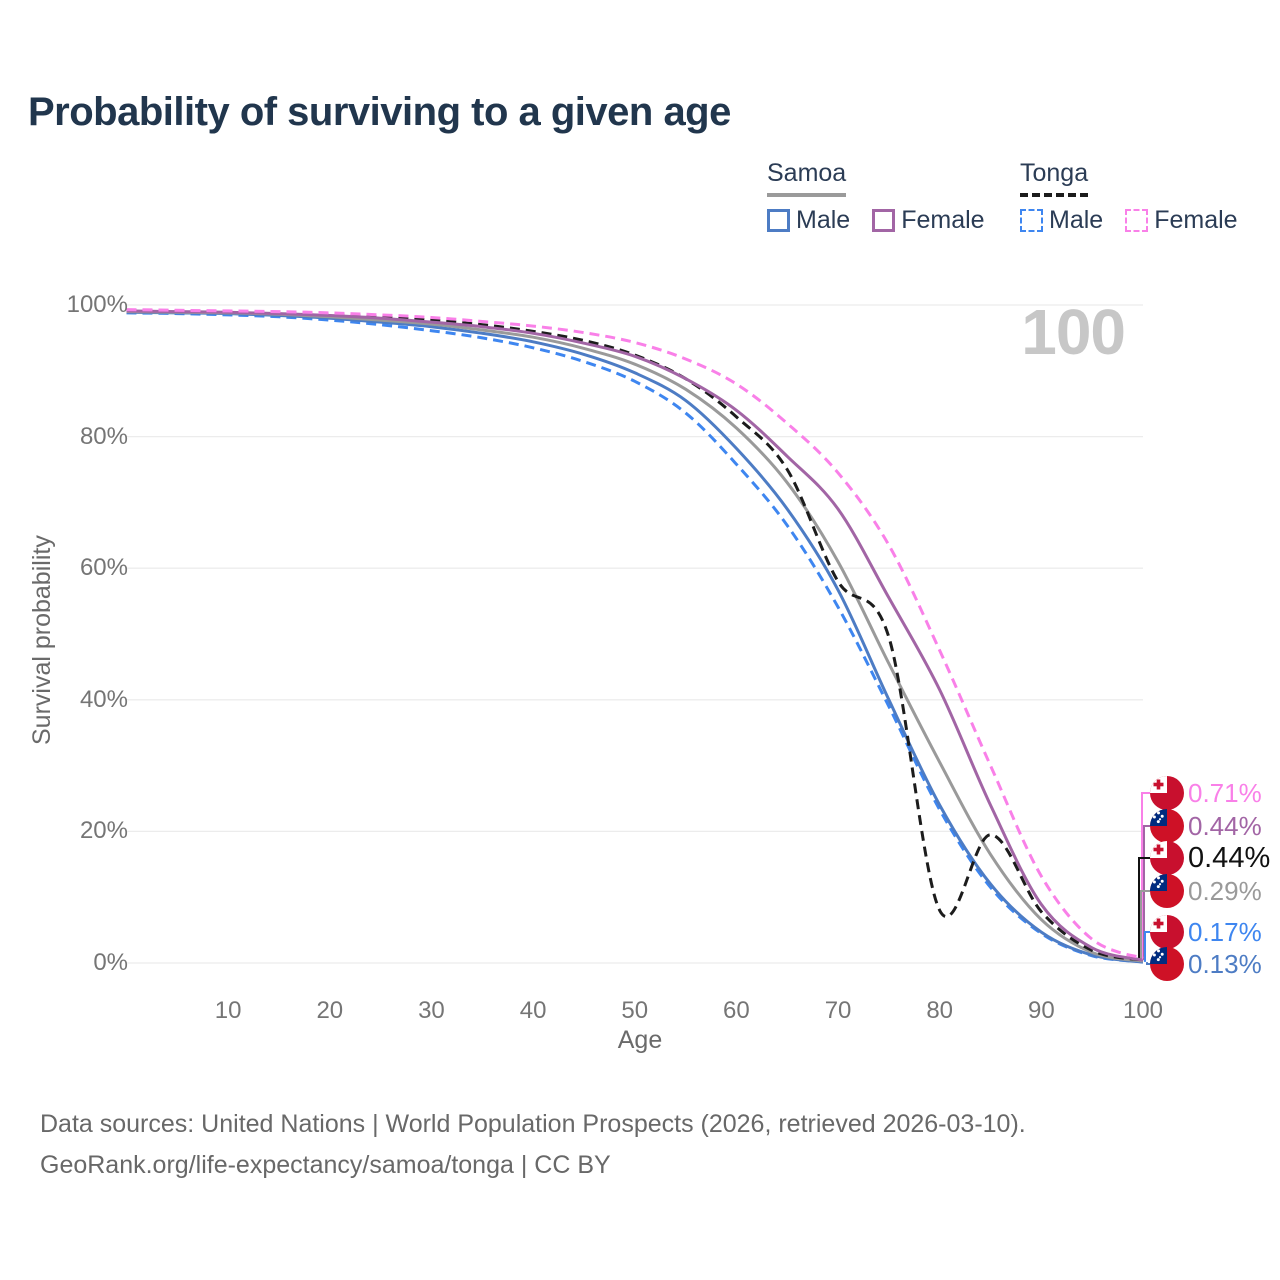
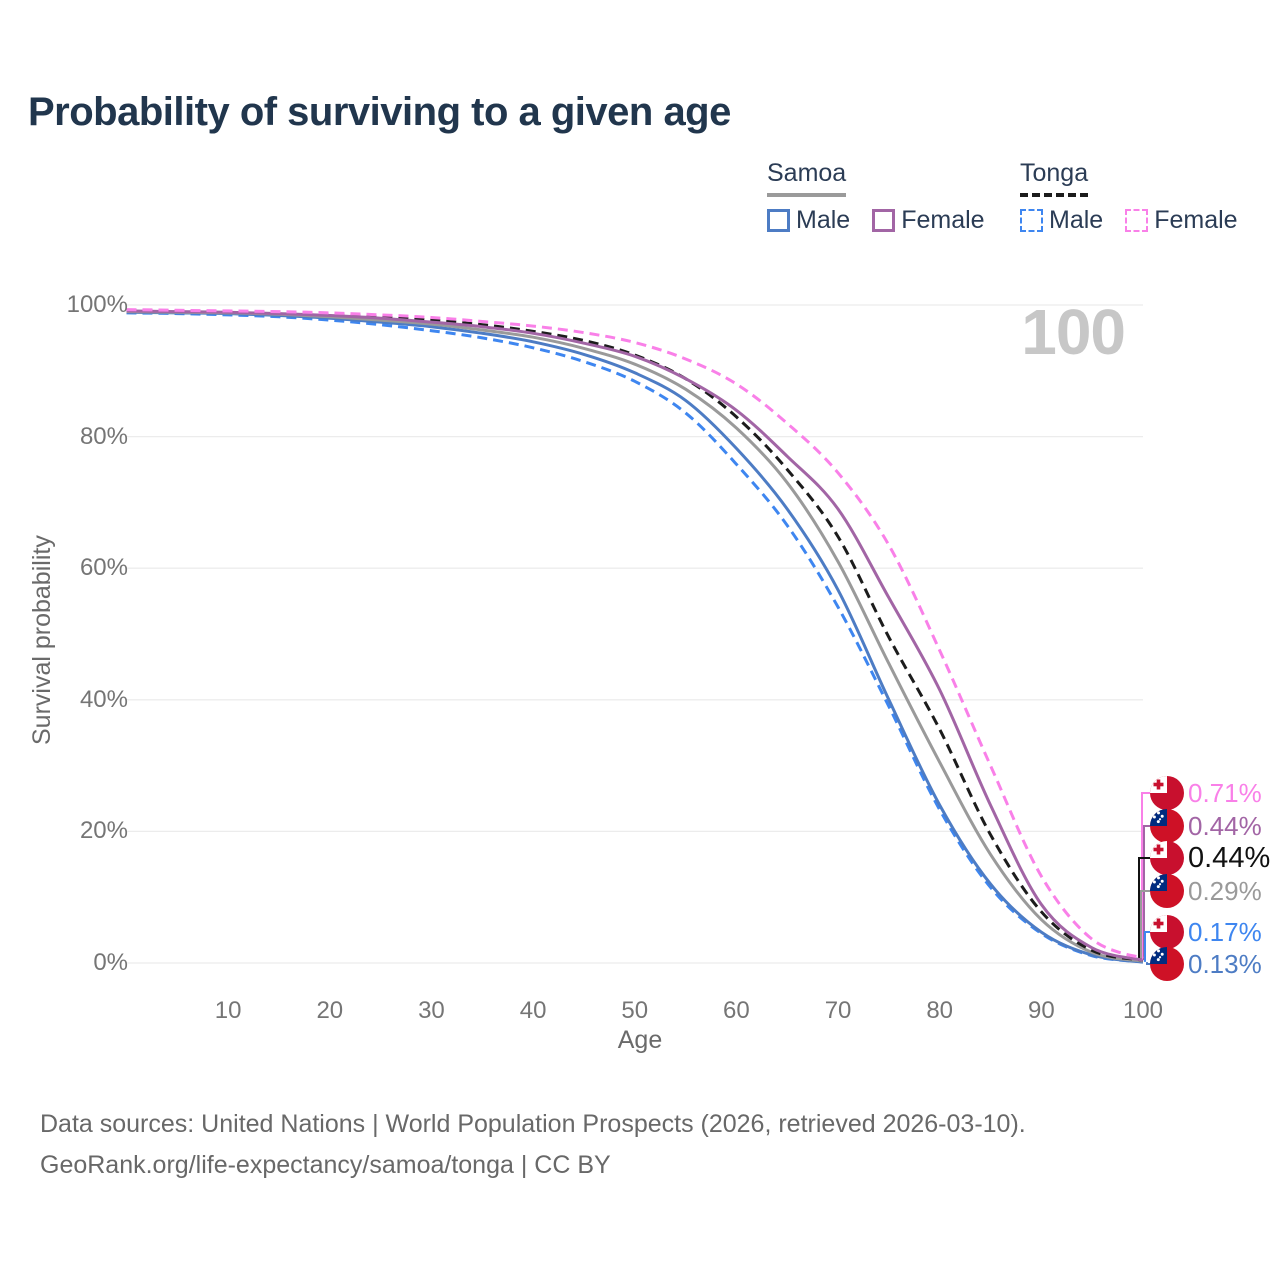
Tonga/70: 58% -> 65%
Tonga/80: 8% -> 36%
